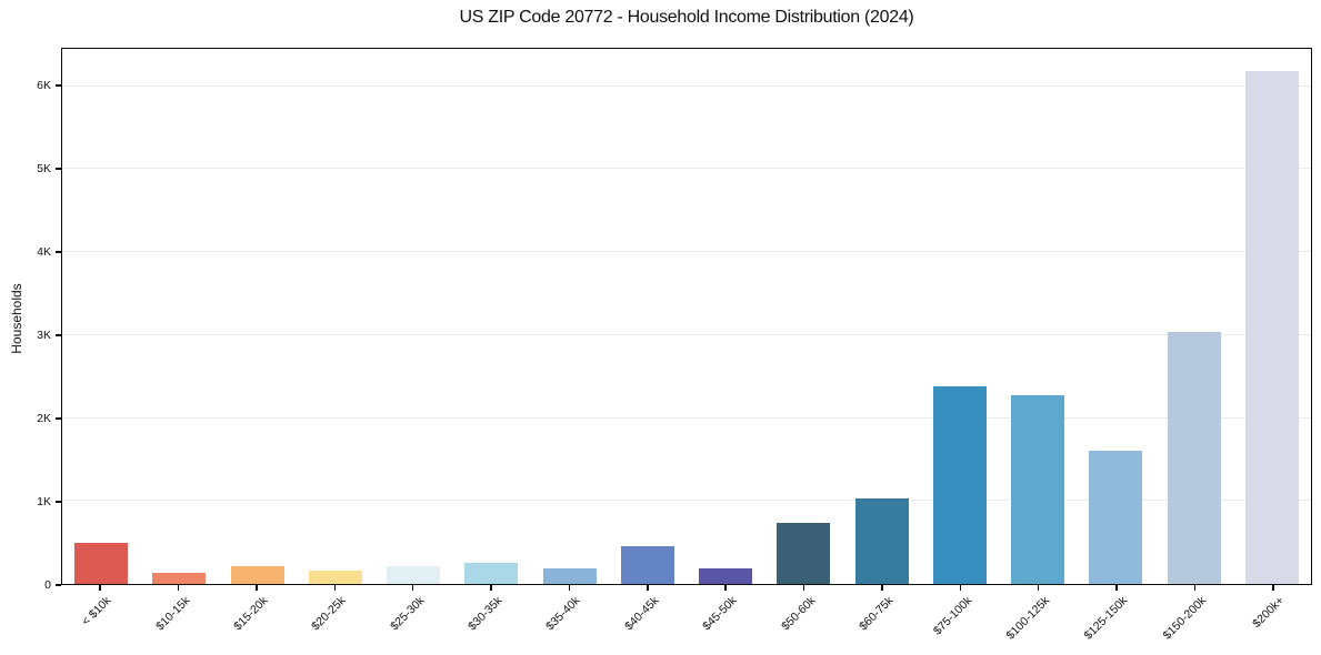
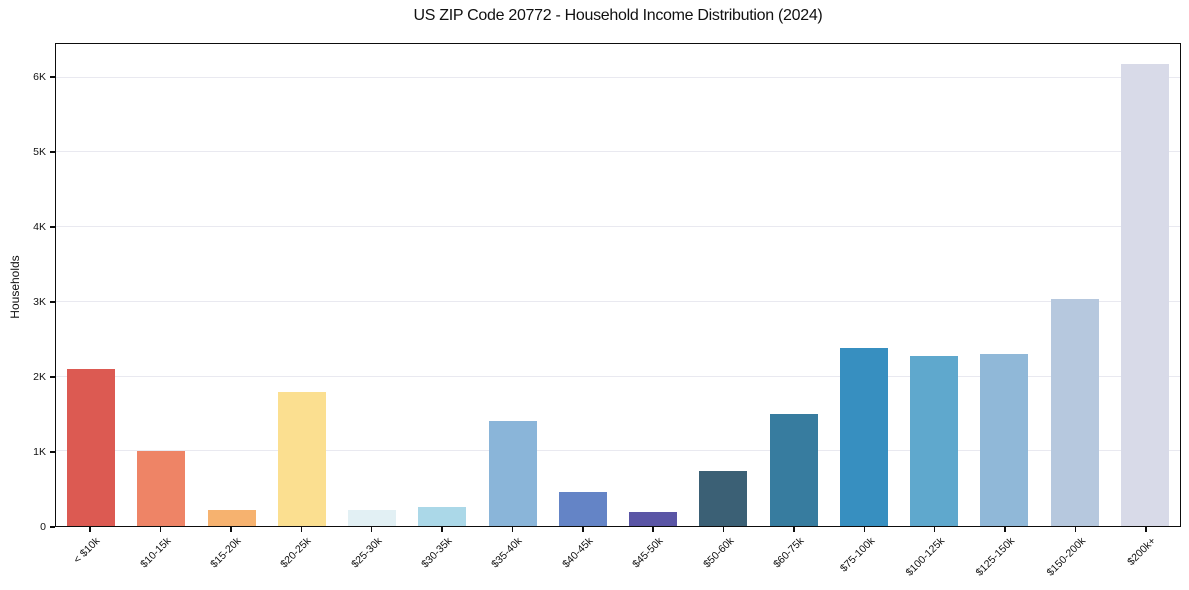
< $10k: 0.5K -> 2.1K
$10-15k: 0.1K -> 1.0K
$20-25k: 0.2K -> 1.8K
$35-40k: 0.2K -> 1.4K
$60-75k: 1.0K -> 1.5K
$125-150k: 1.6K -> 2.3K
